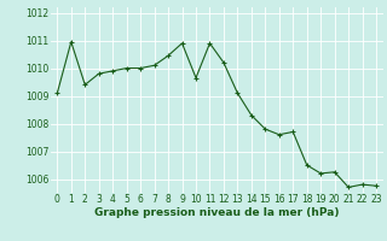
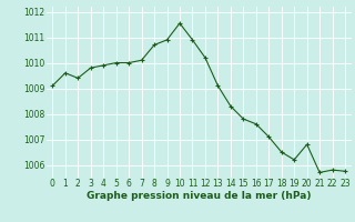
1: 1010.95 -> 1009.60
8: 1010.45 -> 1010.70
10: 1009.65 -> 1011.55
17: 1007.70 -> 1007.10
20: 1006.25 -> 1006.80
